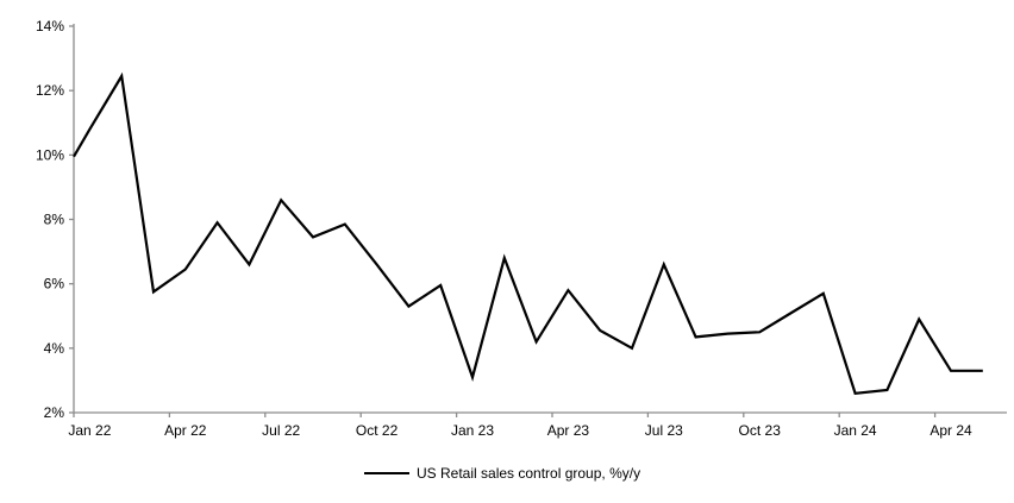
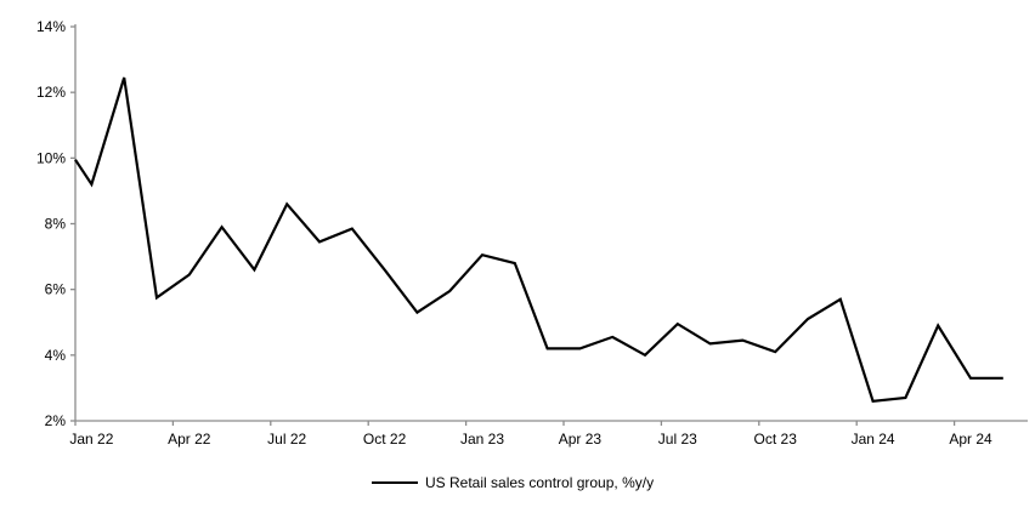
Jan 22: 10.8% -> 9.2%
Jan 23: 3.1% -> 7.0%
Apr 23: 5.8% -> 4.2%
Jul 23: 6.6% -> 5.0%
Oct 23: 4.5% -> 4.1%
